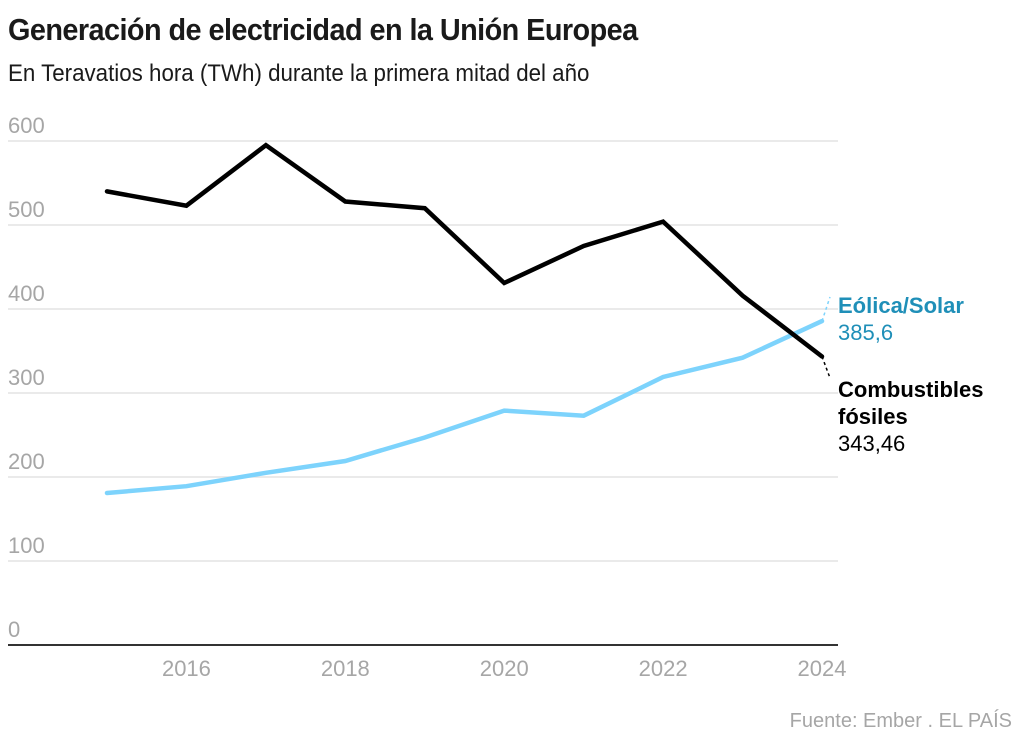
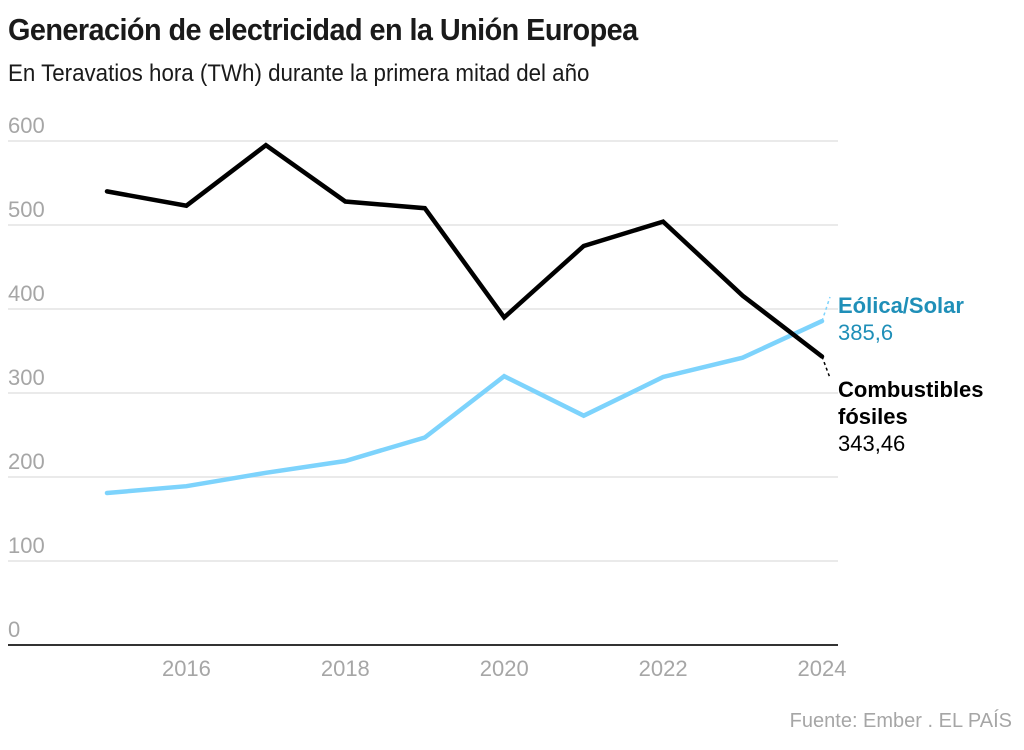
Combustibles fósiles/2020: 430 -> 390
Eólica/Solar/2020: 280 -> 320
